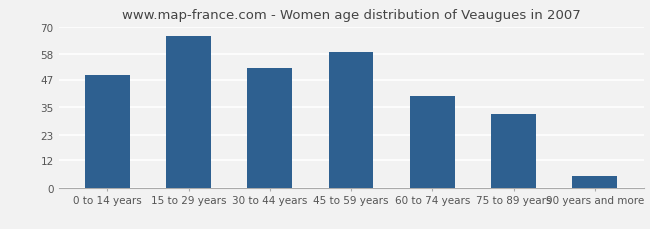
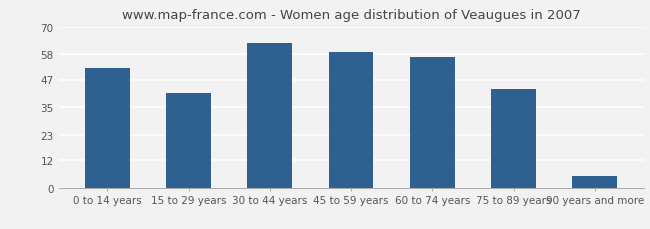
0 to 14 years: 49 -> 52
15 to 29 years: 66 -> 41
30 to 44 years: 52 -> 63
60 to 74 years: 40 -> 57
75 to 89 years: 32 -> 43
